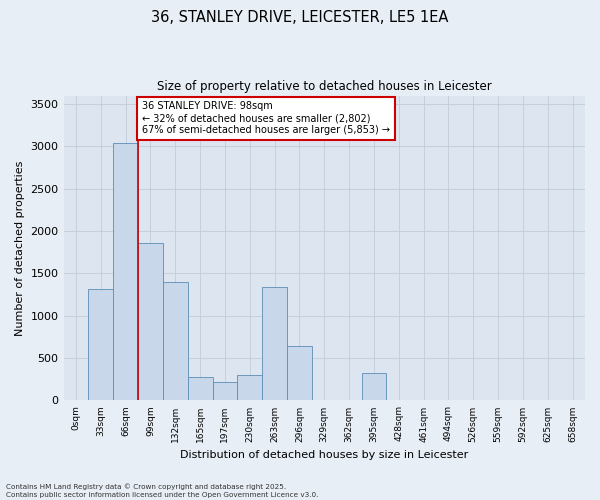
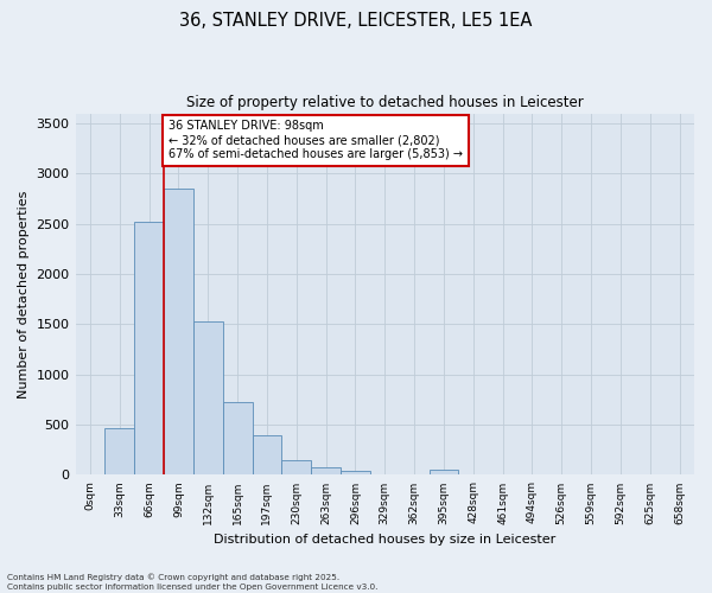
33sqm: 1320 -> 470
66sqm: 3040 -> 2520
99sqm: 1860 -> 2850
132sqm: 1400 -> 1530
165sqm: 280 -> 720
197sqm: 220 -> 390
230sqm: 300 -> 150
263sqm: 1340 -> 80
296sqm: 640 -> 40
395sqm: 320 -> 50
